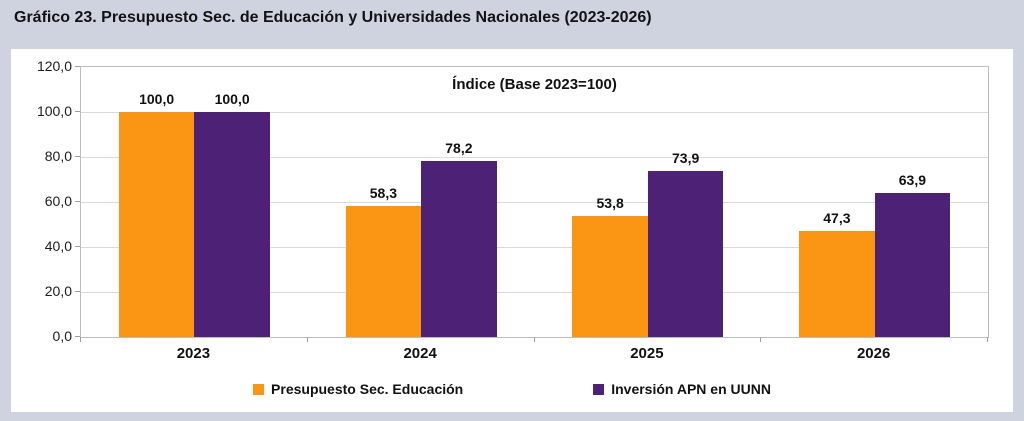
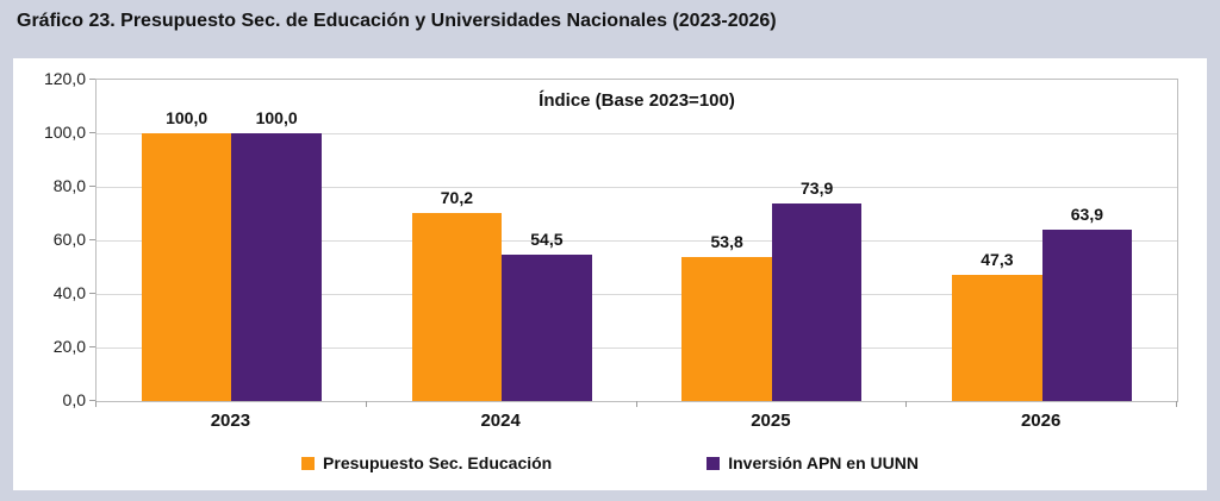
Presupuesto Sec. Educación/2024: 58,3 -> 70,2
Inversión APN en UUNN/2024: 78,2 -> 54,5
